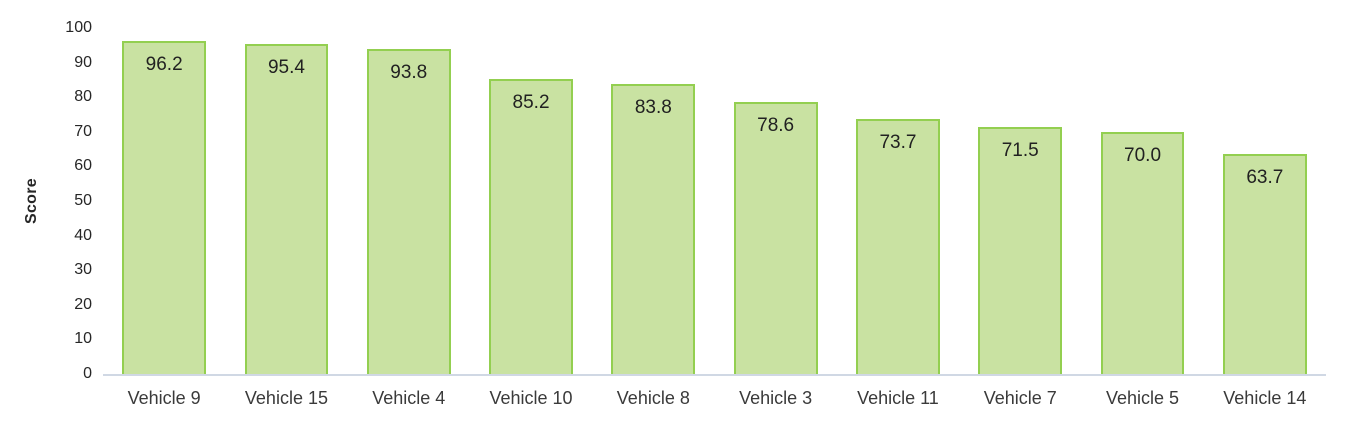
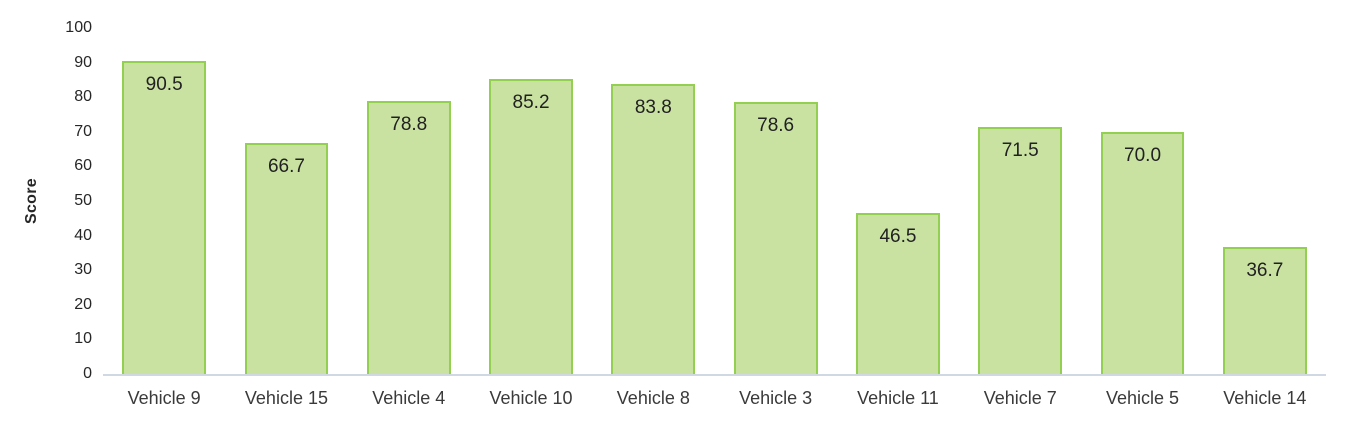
Vehicle 9: 96.2 -> 90.5
Vehicle 15: 95.4 -> 66.7
Vehicle 4: 93.8 -> 78.8
Vehicle 11: 73.7 -> 46.5
Vehicle 14: 63.7 -> 36.7
